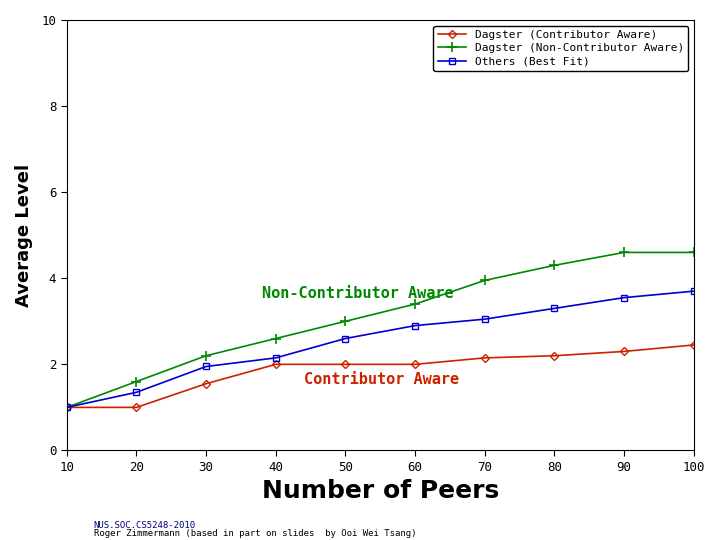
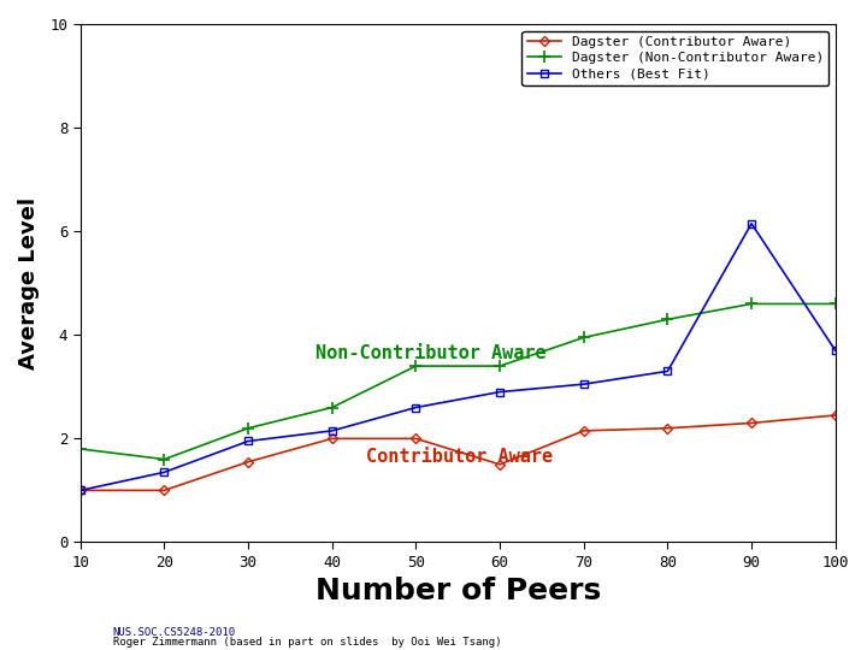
Dagster (Non-Contributor Aware)/10: 1.00 -> 1.80
Dagster (Non-Contributor Aware)/50: 3.00 -> 3.40
Dagster (Contributor Aware)/60: 2.00 -> 1.50
Others (Best Fit)/90: 3.55 -> 6.15
